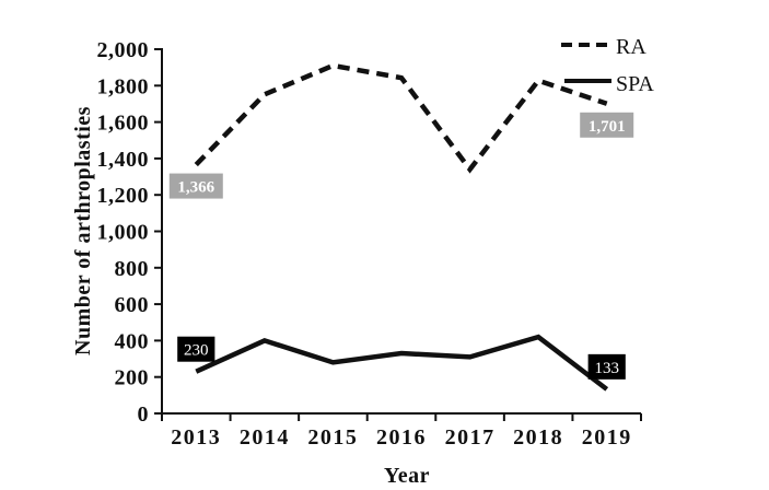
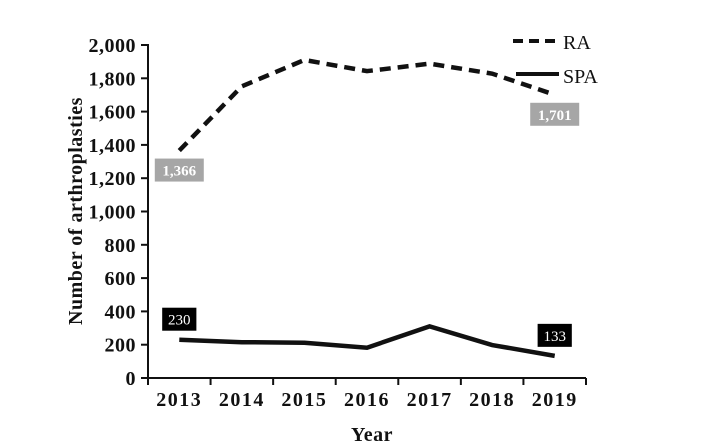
SPA/2014: 400 -> 220
SPA/2015: 280 -> 210
SPA/2016: 330 -> 180
RA/2017: 1340 -> 1890
SPA/2018: 420 -> 200
